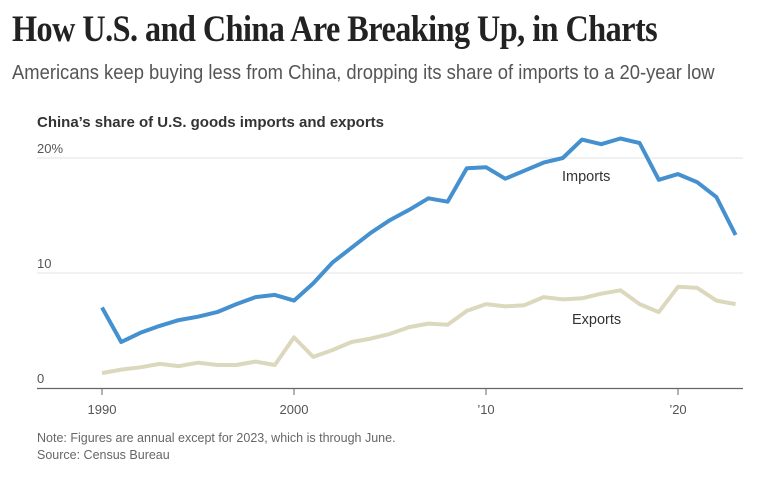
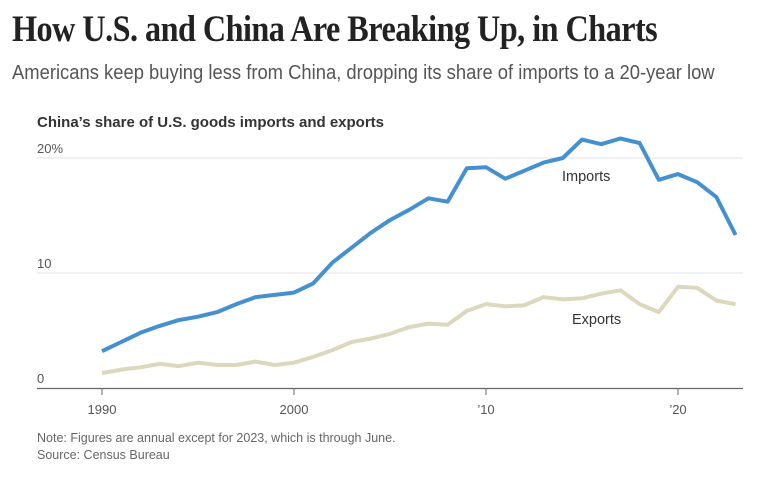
Imports/1990: 7.0% -> 3.2%
Imports/2000: 7.6% -> 8.3%
Exports/2000: 4.4% -> 2.2%
